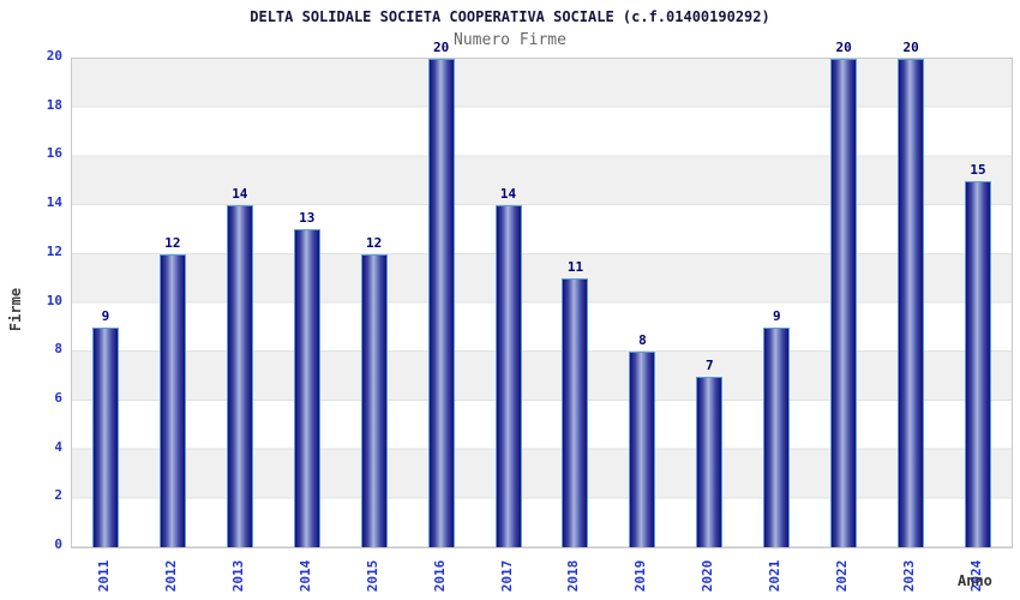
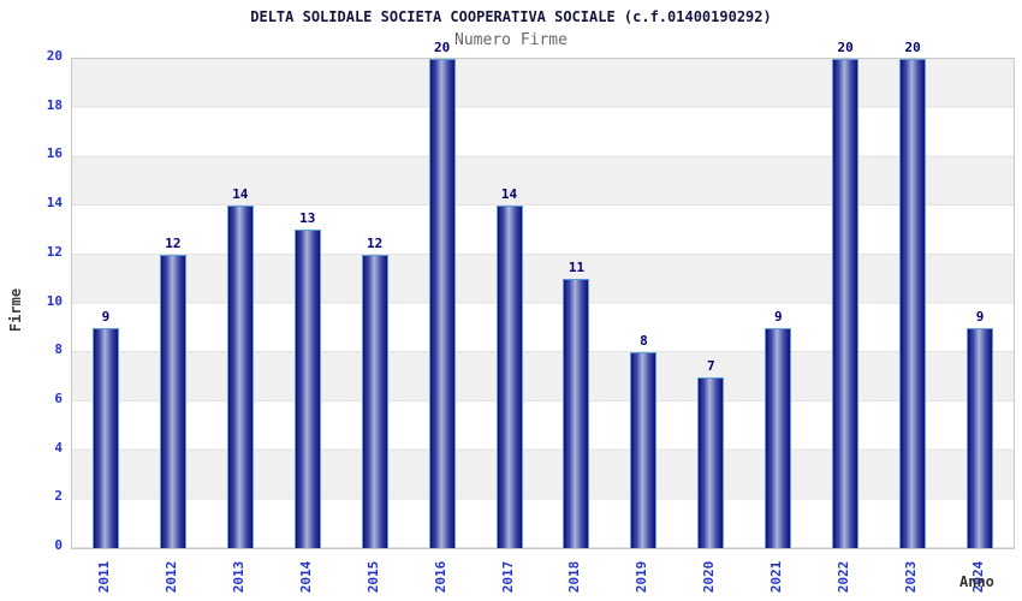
2024: 15 -> 9
